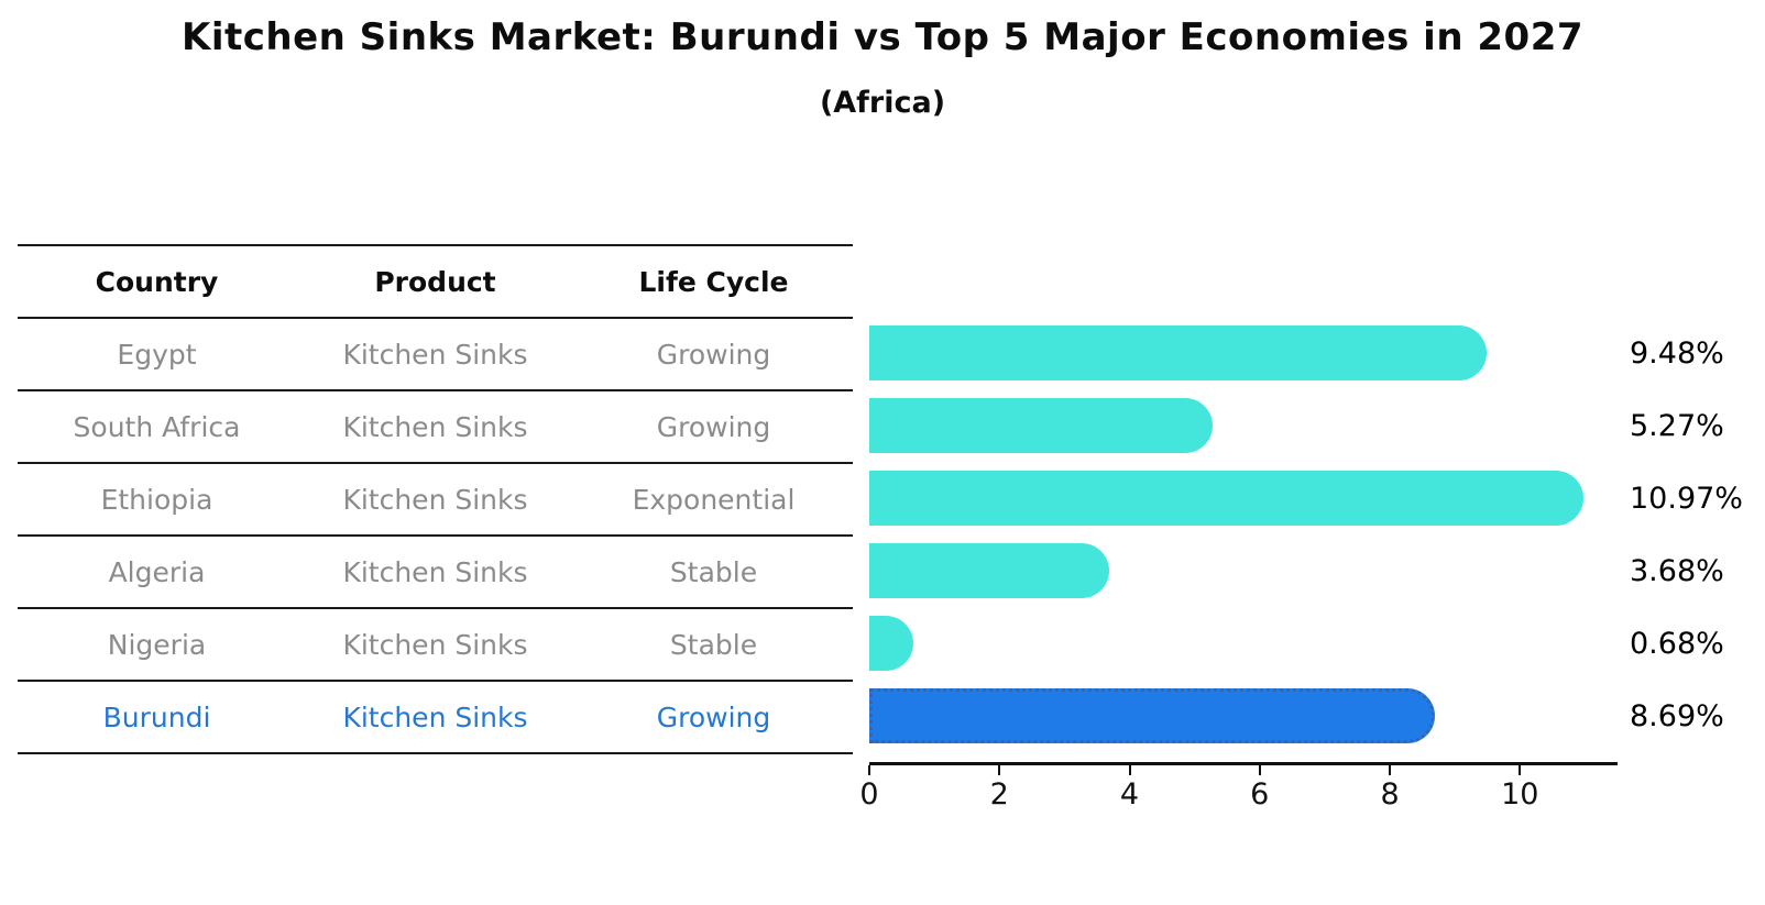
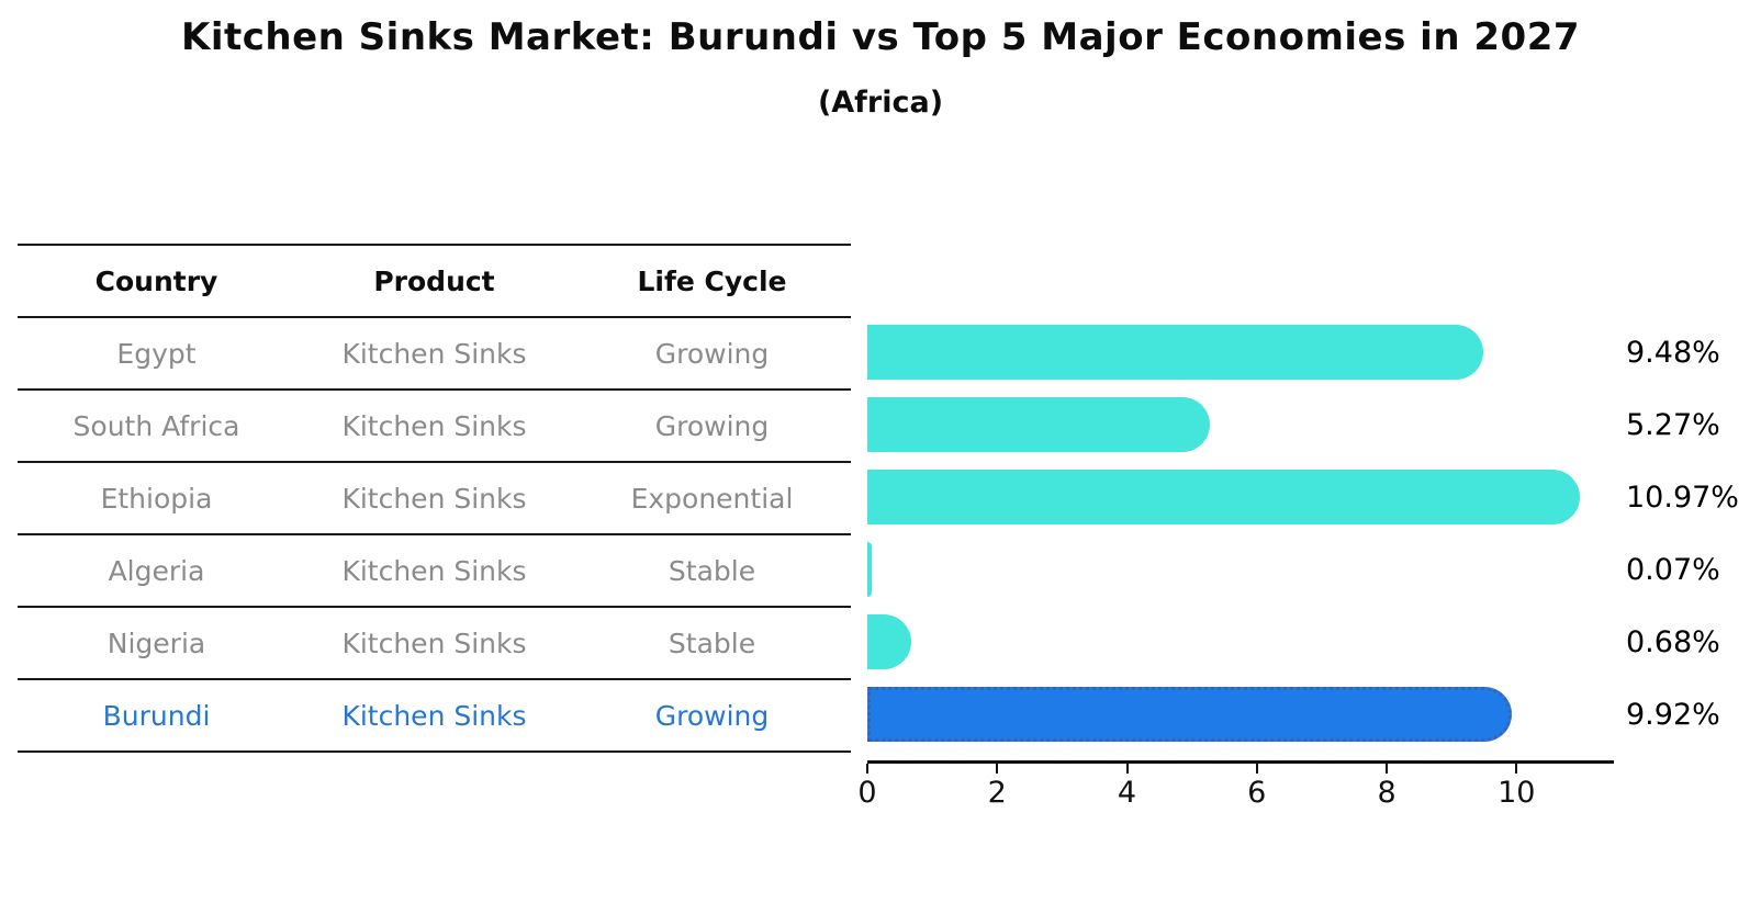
Algeria: 3.68% -> 0.07%
Burundi: 8.69% -> 9.92%
